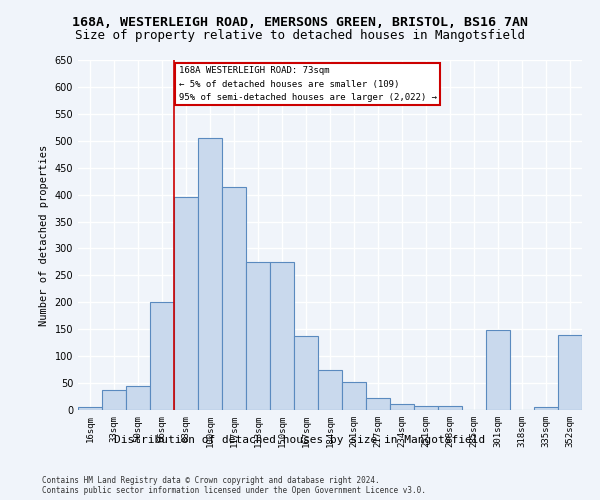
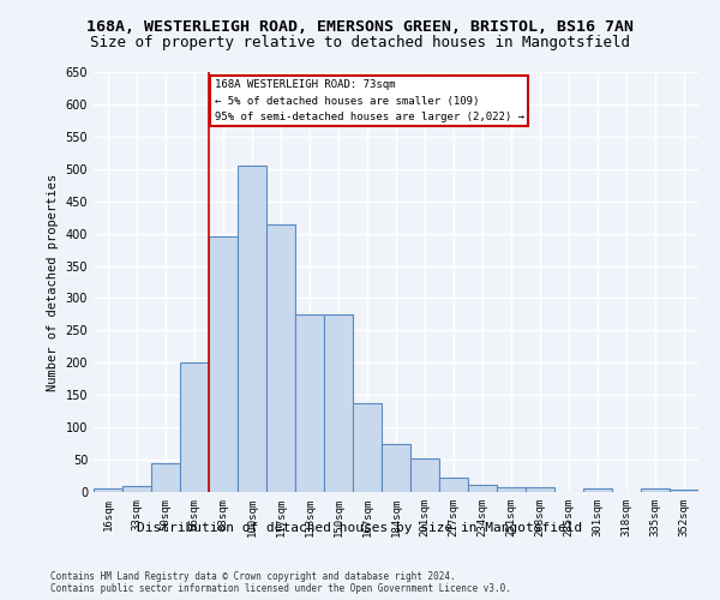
33sqm: 38 -> 10
301sqm: 148 -> 6
352sqm: 140 -> 3
